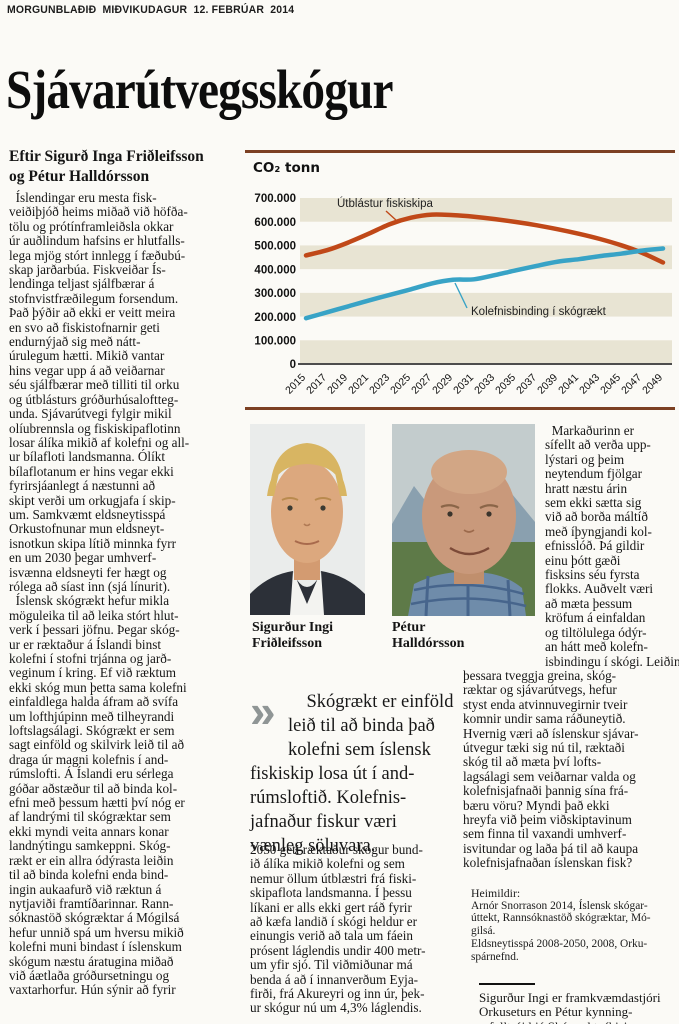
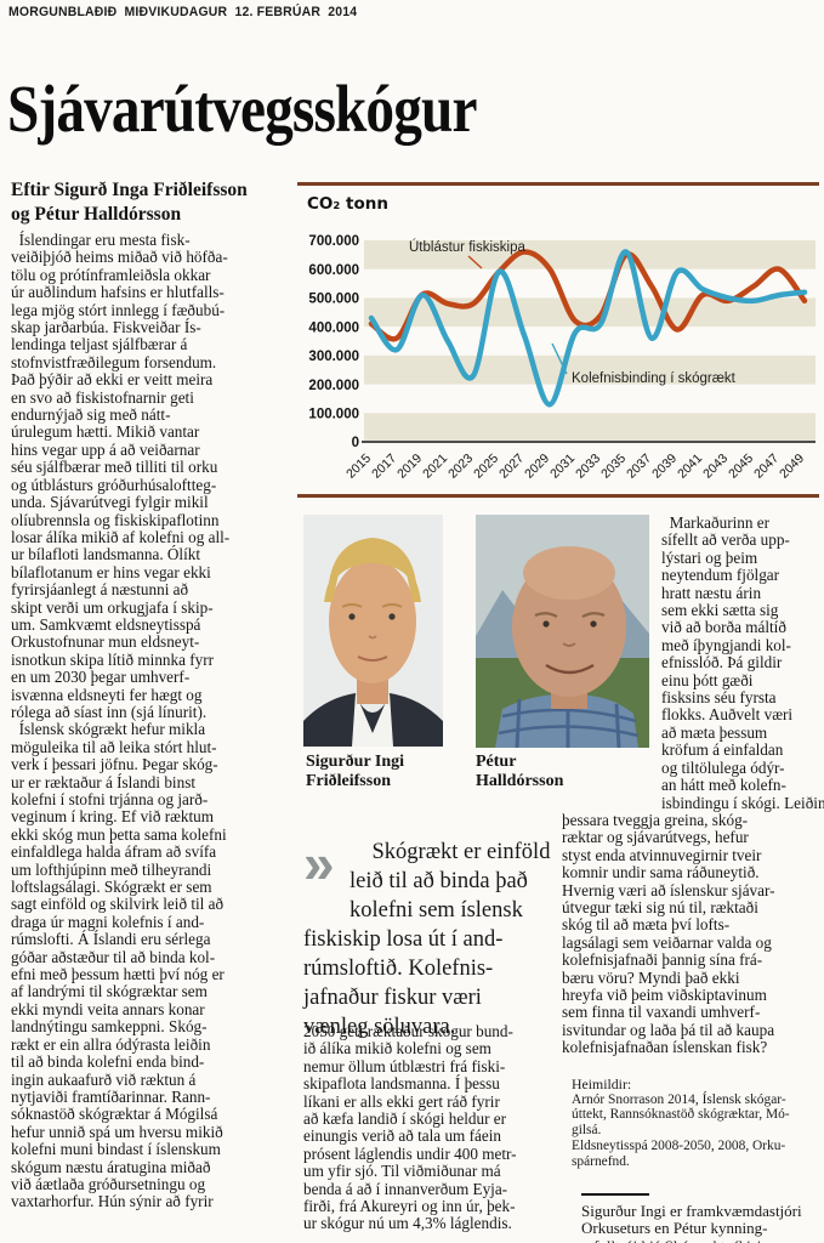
Útblástur fiskiskipa/2015: 460000 -> 410000
Kolefnisbinding í skógrækt/2015: 190000 -> 430000
Útblástur fiskiskipa/2017: 480000 -> 360000
Kolefnisbinding í skógrækt/2017: 220000 -> 320000
Kolefnisbinding í skógrækt/2019: 240000 -> 510000
Útblástur fiskiskipa/2021: 550000 -> 480000
Kolefnisbinding í skógrækt/2021: 270000 -> 350000
Útblástur fiskiskipa/2023: 590000 -> 480000
Kolefnisbinding í skógrækt/2023: 290000 -> 230000
Útblástur fiskiskipa/2025: 620000 -> 590000
Kolefnisbinding í skógrækt/2025: 320000 -> 590000
Útblástur fiskiskipa/2027: 630000 -> 660000
Kolefnisbinding í skógrækt/2027: 340000 -> 370000
Útblástur fiskiskipa/2029: 630000 -> 600000
Kolefnisbinding í skógrækt/2029: 360000 -> 130000
Útblástur fiskiskipa/2031: 620000 -> 420000
Kolefnisbinding í skógrækt/2031: 360000 -> 380000
Útblástur fiskiskipa/2033: 610000 -> 440000
Kolefnisbinding í skógrækt/2033: 380000 -> 410000
Útblástur fiskiskipa/2035: 600000 -> 650000
Kolefnisbinding í skógrækt/2035: 400000 -> 660000
Útblástur fiskiskipa/2037: 580000 -> 540000
Kolefnisbinding í skógrækt/2037: 410000 -> 360000
Útblástur fiskiskipa/2039: 570000 -> 390000
Kolefnisbinding í skógrækt/2039: 430000 -> 590000
Útblástur fiskiskipa/2041: 550000 -> 510000
Kolefnisbinding í skógrækt/2041: 440000 -> 530000
Útblástur fiskiskipa/2043: 530000 -> 490000
Kolefnisbinding í skógrækt/2043: 460000 -> 500000
Útblástur fiskiskipa/2045: 500000 -> 540000
Kolefnisbinding í skógrækt/2045: 460000 -> 490000
Útblástur fiskiskipa/2047: 470000 -> 600000
Kolefnisbinding í skógrækt/2047: 480000 -> 510000
Útblástur fiskiskipa/2049: 430000 -> 490000
Kolefnisbinding í skógrækt/2049: 490000 -> 520000
